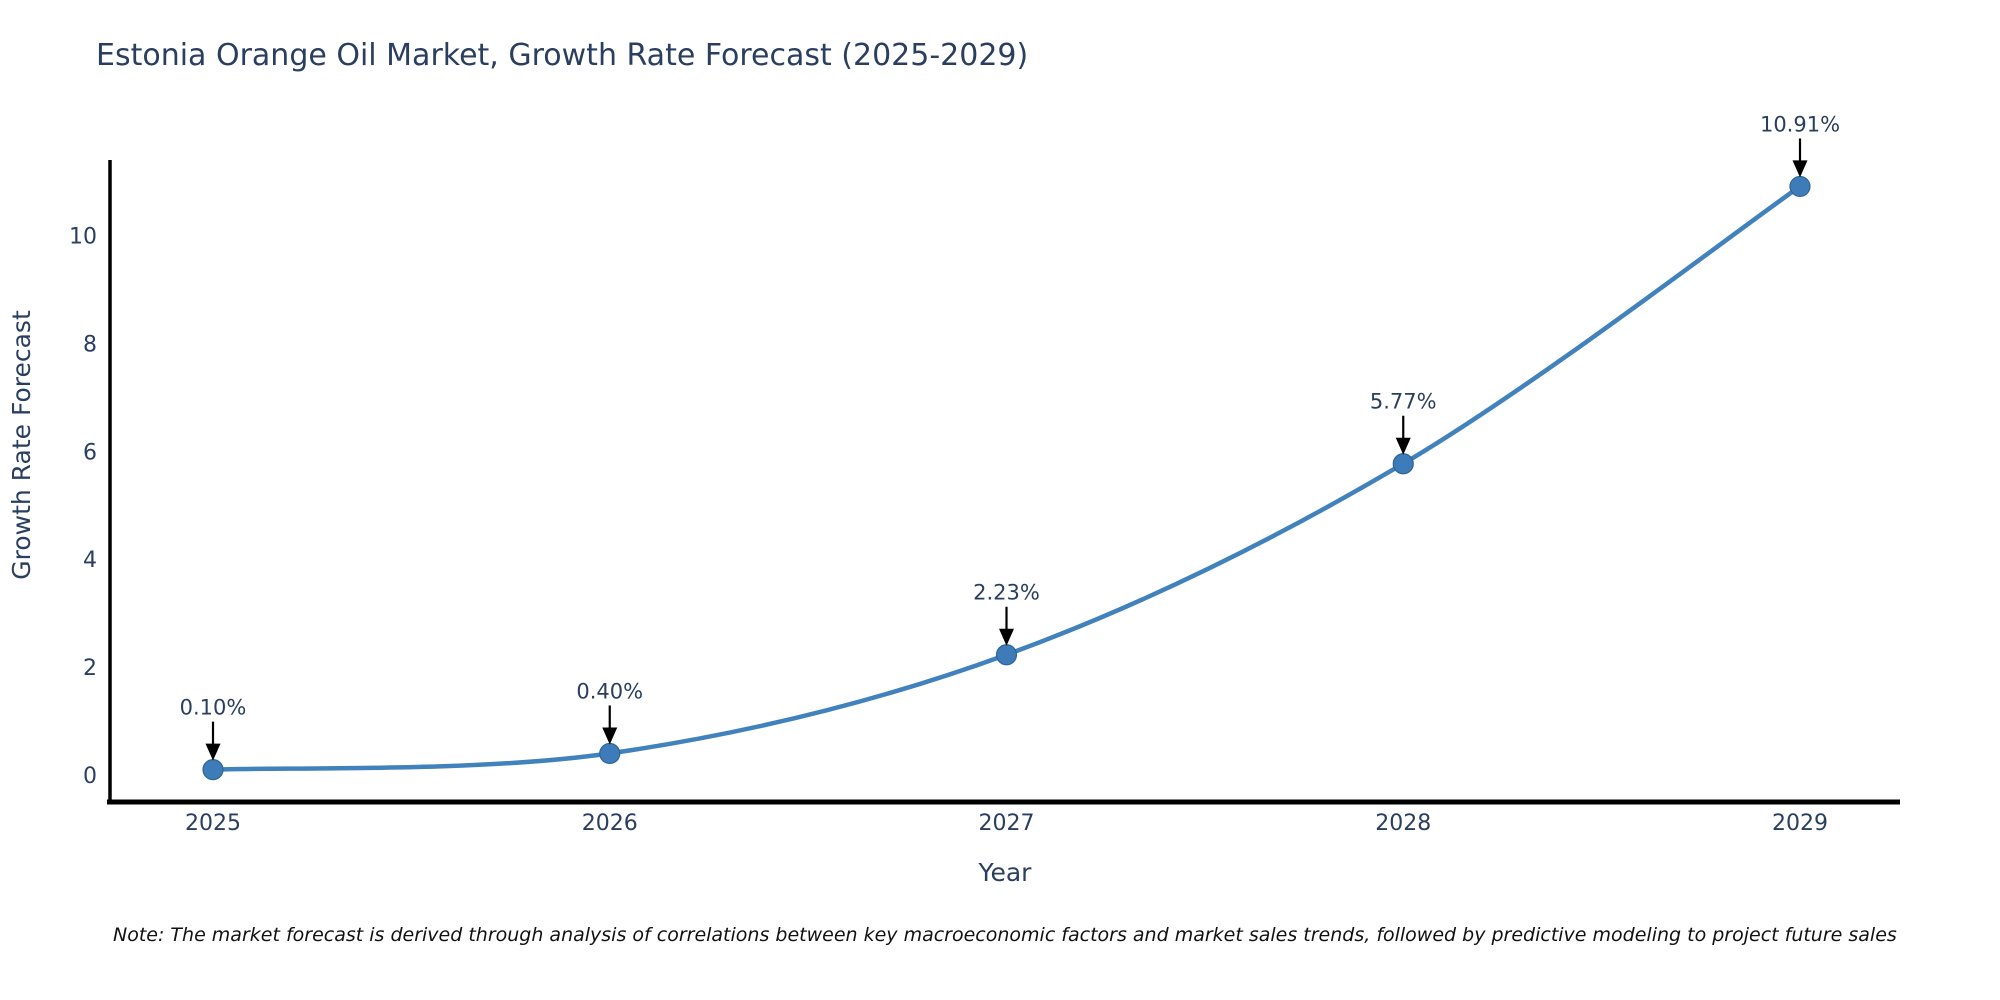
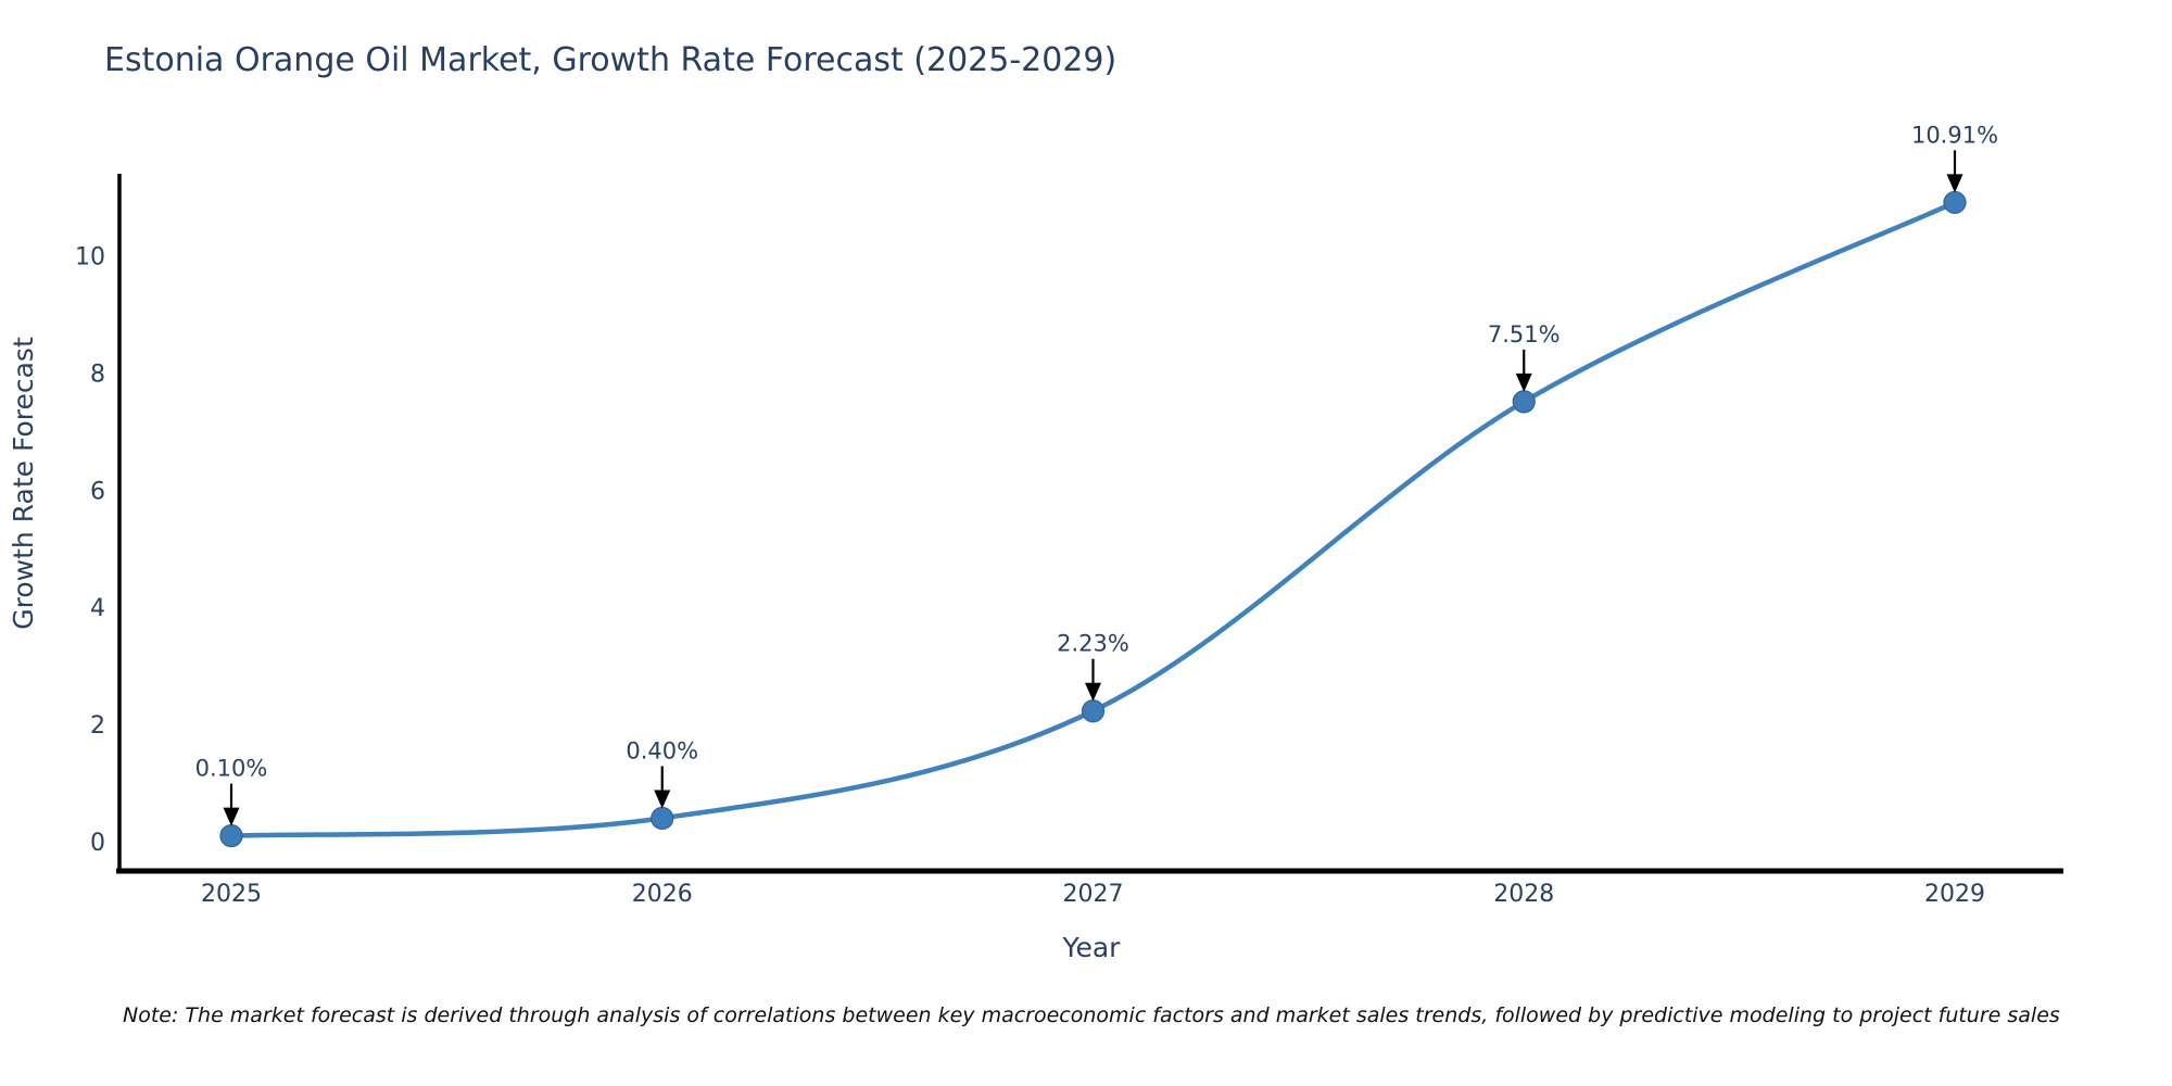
2028: 5.77% -> 7.51%
